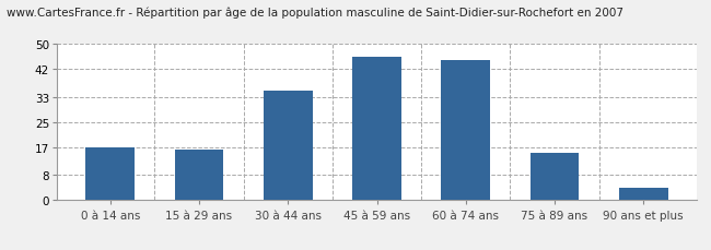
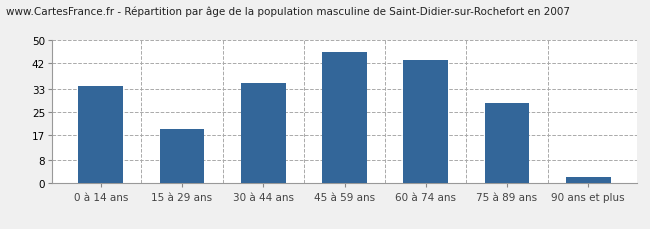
0 à 14 ans: 17 -> 34
15 à 29 ans: 16 -> 19
60 à 74 ans: 45 -> 43
75 à 89 ans: 15 -> 28
90 ans et plus: 4 -> 2
